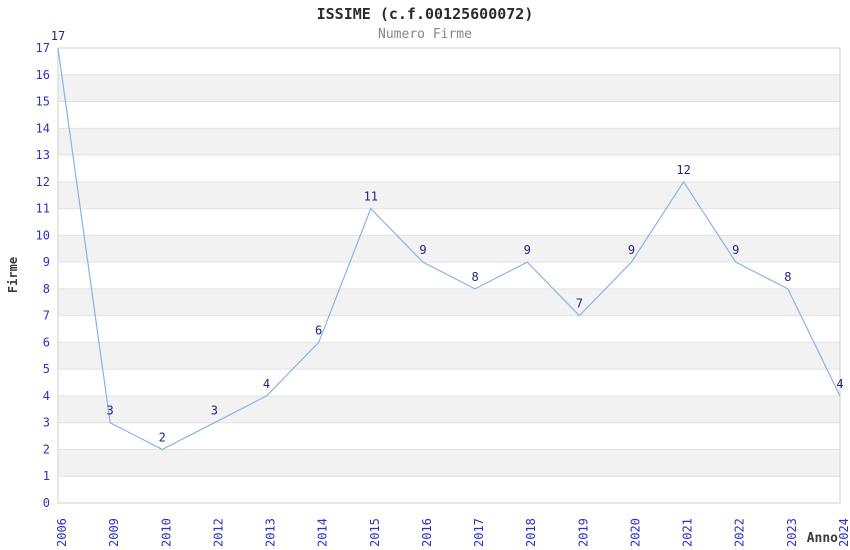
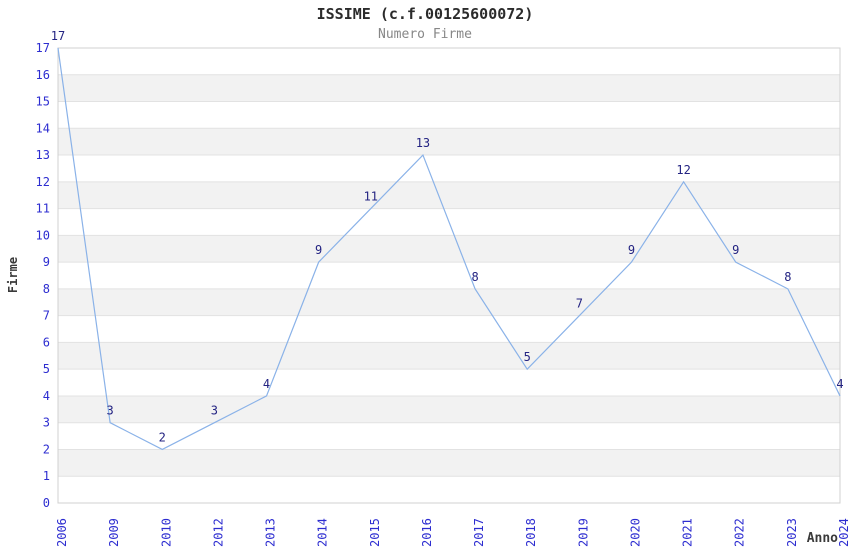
2014: 6 -> 9
2016: 9 -> 13
2018: 9 -> 5
